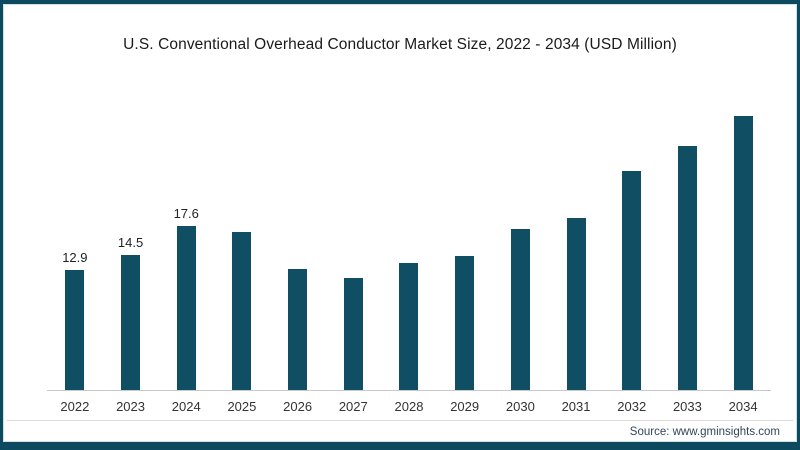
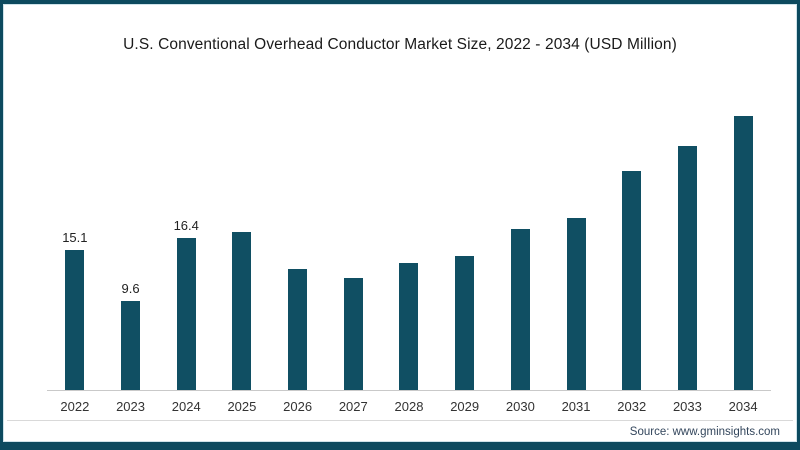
2022: 12.9 -> 15.1
2023: 14.5 -> 9.6
2024: 17.6 -> 16.4
